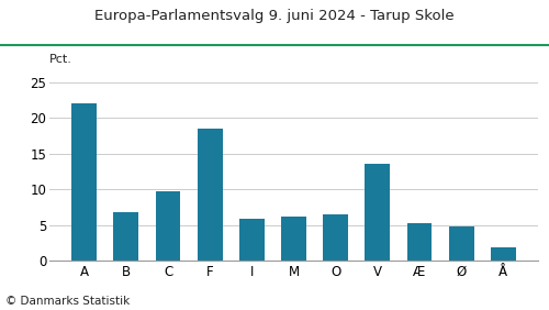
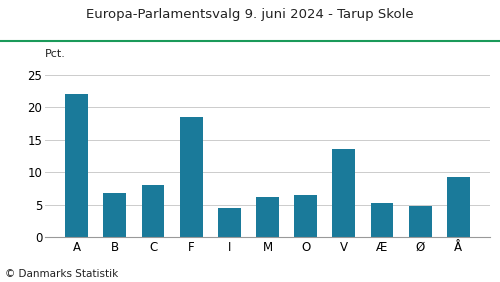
C: 9.7 -> 8.0
I: 5.8 -> 4.4
Å: 1.8 -> 9.2
